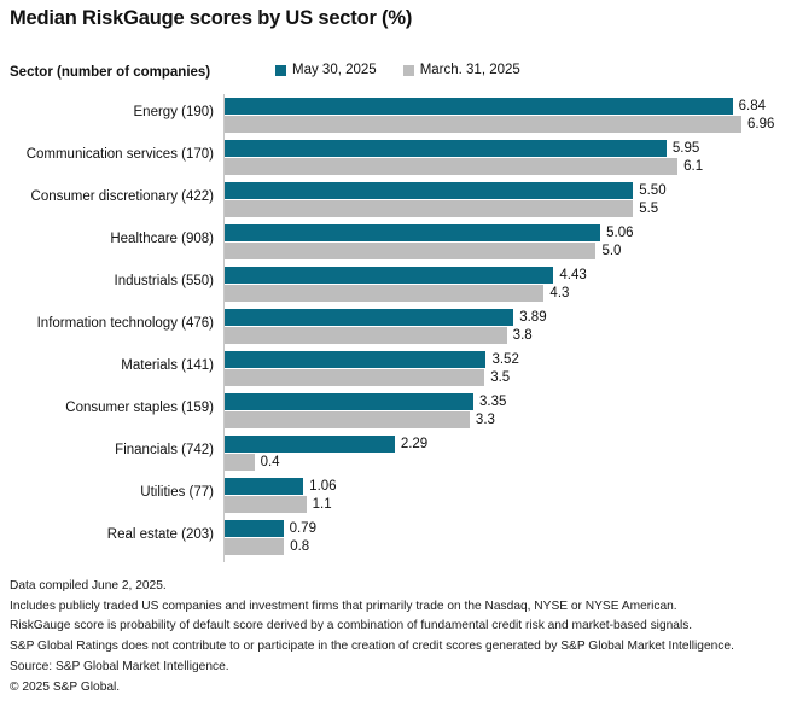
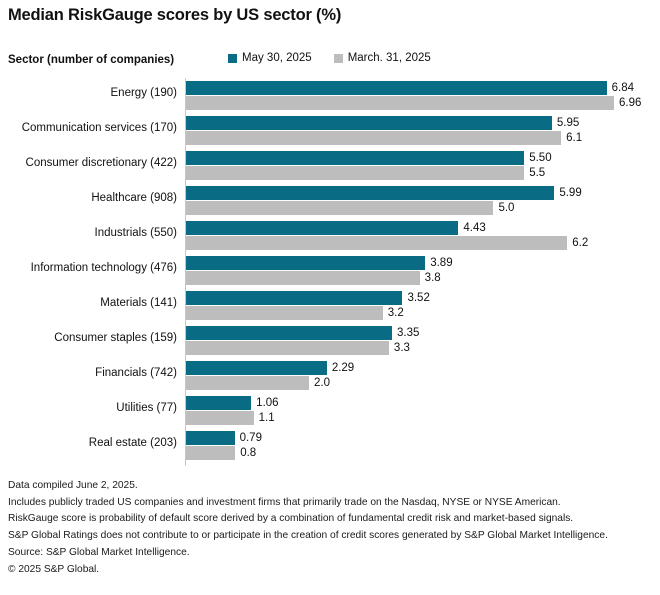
May 30, 2025/Healthcare (908): 5.06 -> 5.99
March. 31, 2025/Industrials (550): 4.3 -> 6.2
March. 31, 2025/Materials (141): 3.5 -> 3.2
March. 31, 2025/Financials (742): 0.4 -> 2.0
